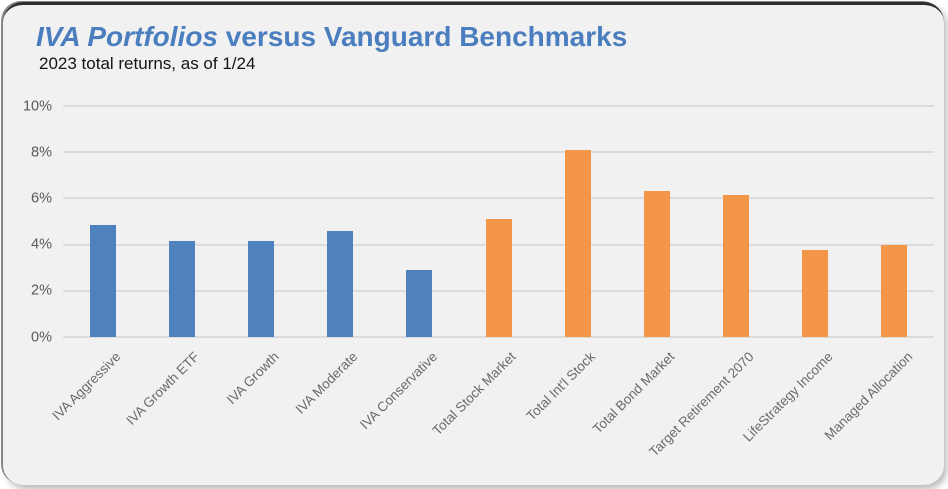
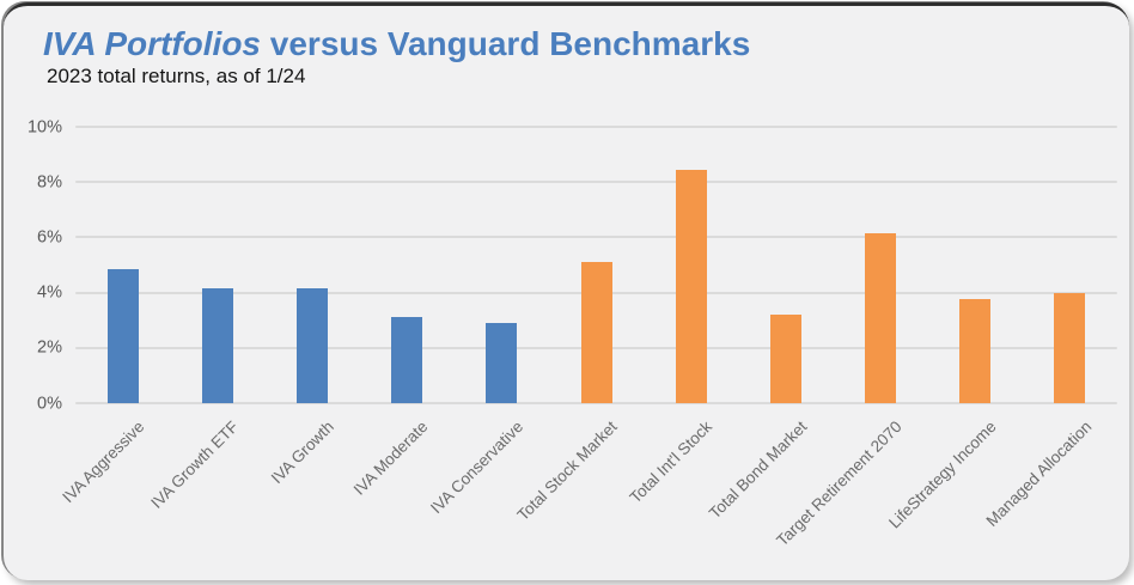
IVA Moderate: 4.6% -> 3.1%
Total Int'l Stock: 8.1% -> 8.4%
Total Bond Market: 6.3% -> 3.2%
